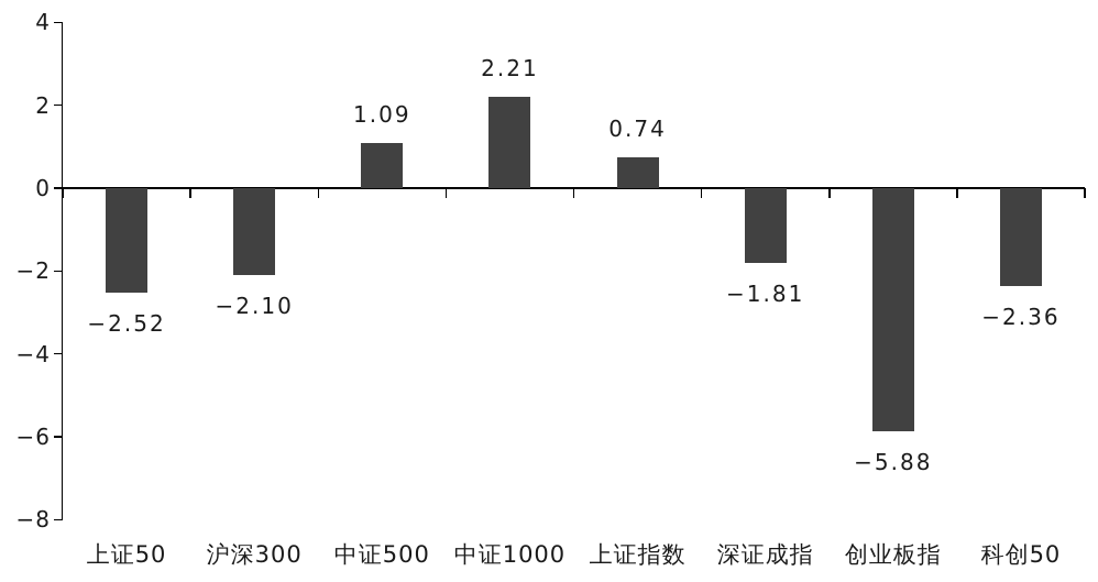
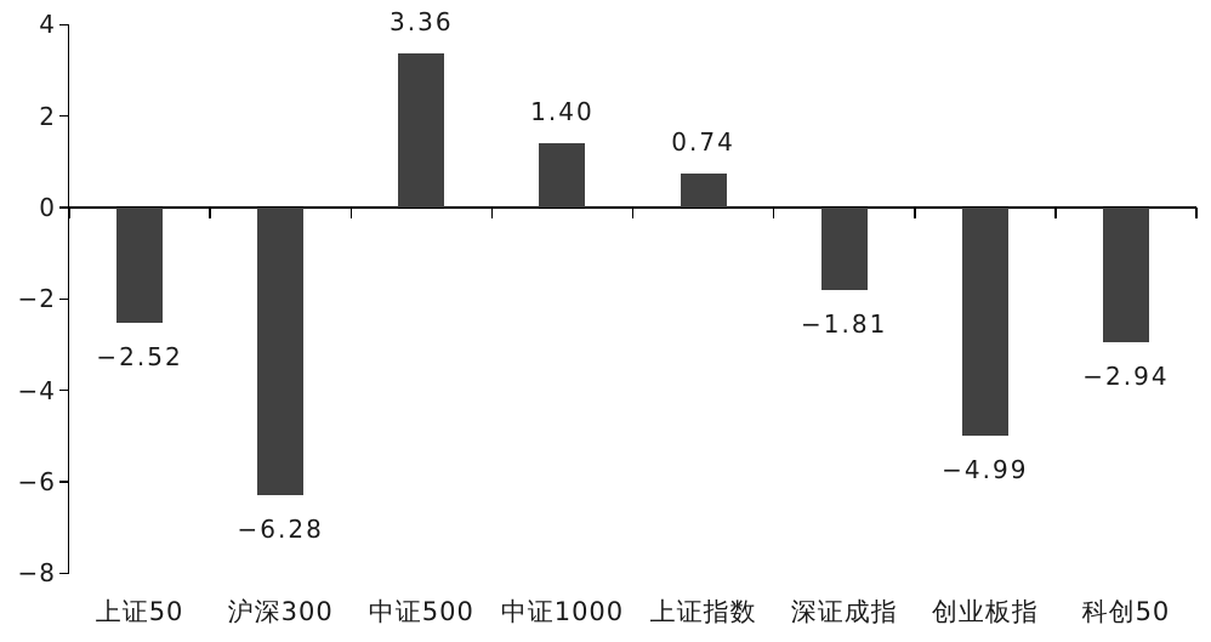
沪深300: −2.10 -> −6.28
中证500: 1.09 -> 3.36
中证1000: 2.21 -> 1.40
创业板指: −5.88 -> −4.99
科创50: −2.36 -> −2.94
